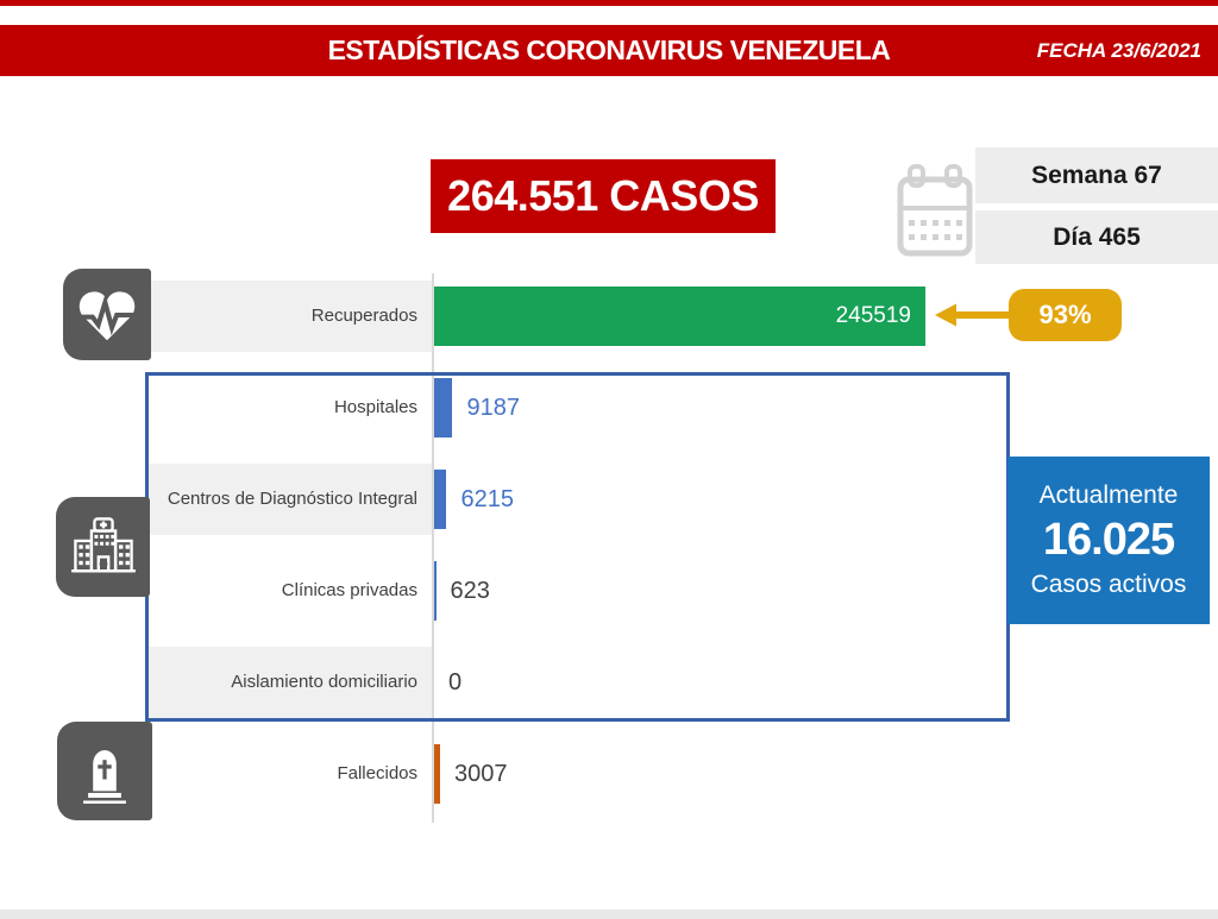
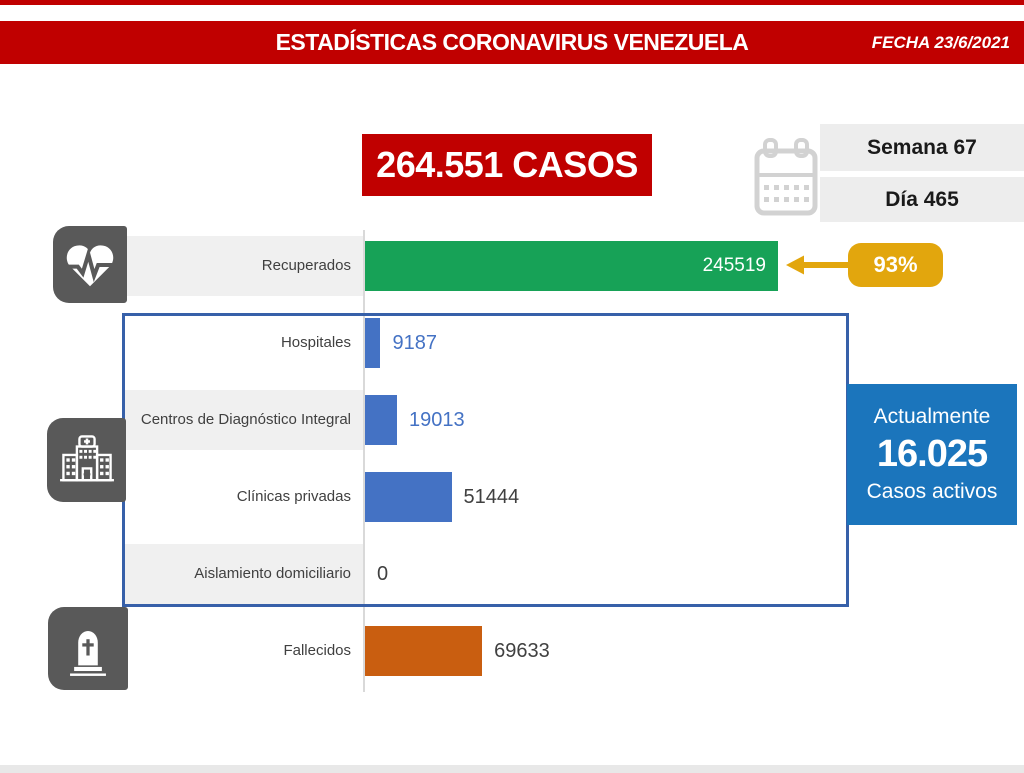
Centros de Diagnóstico Integral: 6215 -> 19013
Clínicas privadas: 623 -> 51444
Fallecidos: 3007 -> 69633
